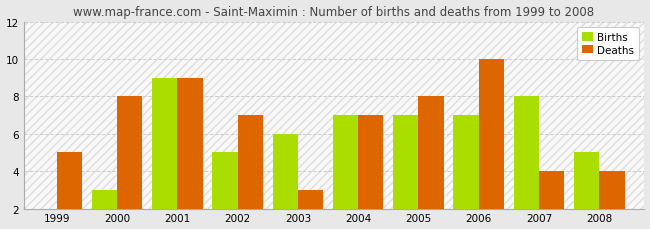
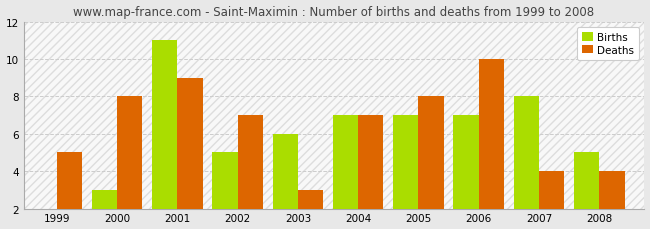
Births/2001: 9 -> 11
